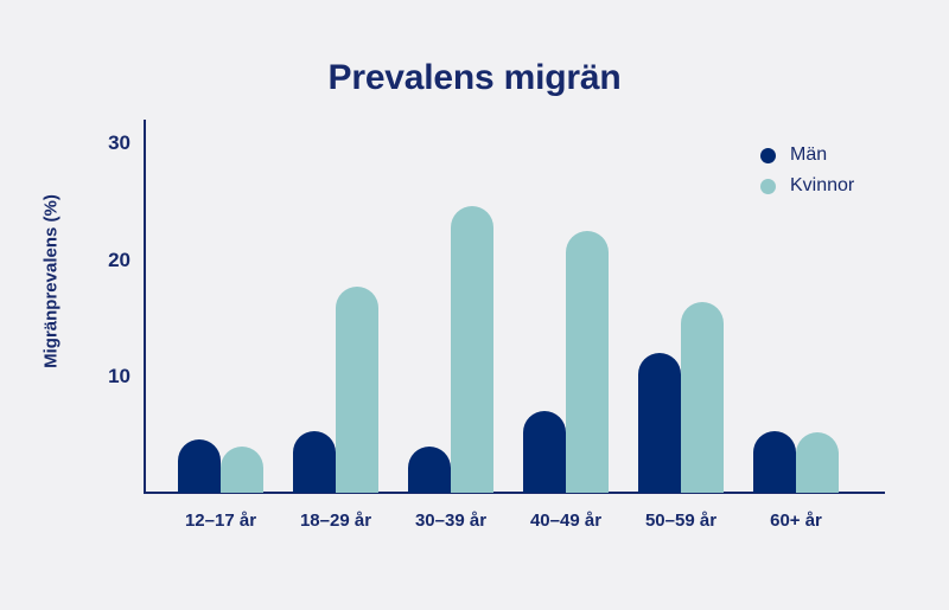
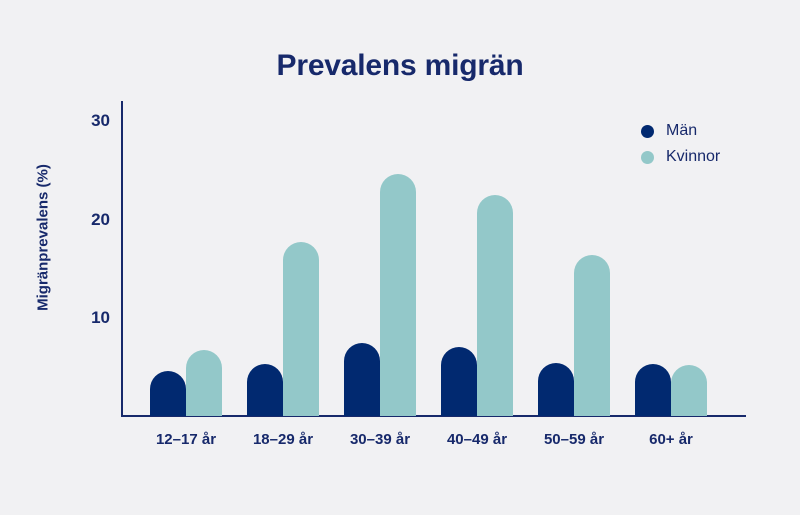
Kvinnor/12–17 år: 4 -> 7
Män/30–39 år: 4 -> 7
Män/50–59 år: 12 -> 5
